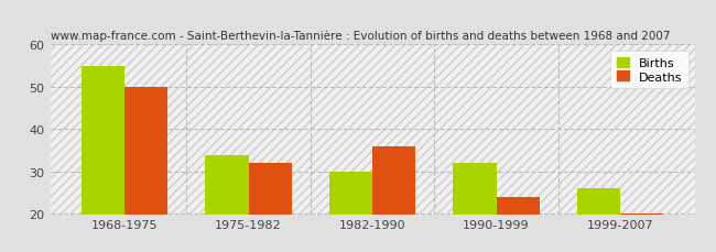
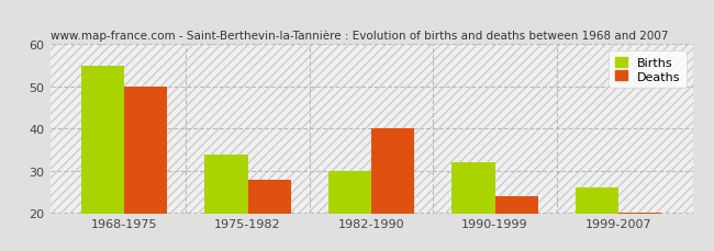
Deaths/1975-1982: 32 -> 28
Deaths/1982-1990: 36 -> 40
